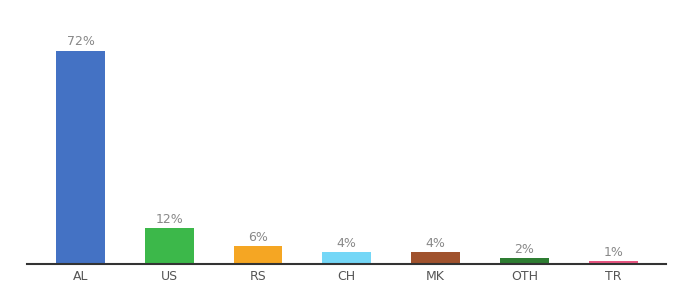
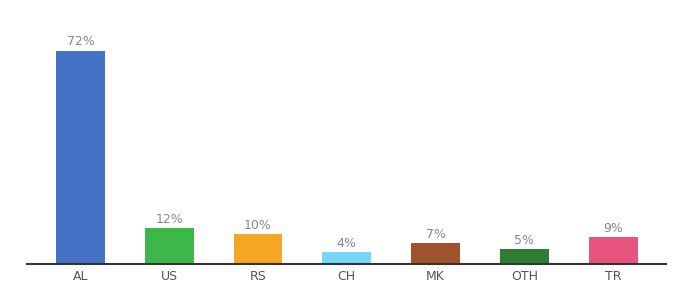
RS: 6% -> 10%
MK: 4% -> 7%
OTH: 2% -> 5%
TR: 1% -> 9%
